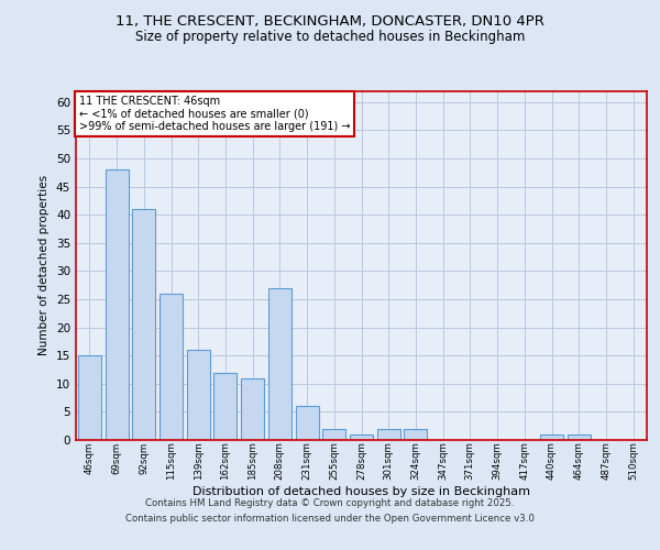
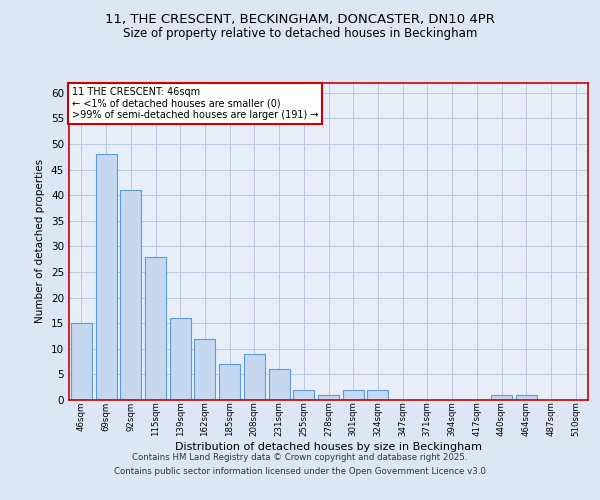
115sqm: 26 -> 28
185sqm: 11 -> 7
208sqm: 27 -> 9
